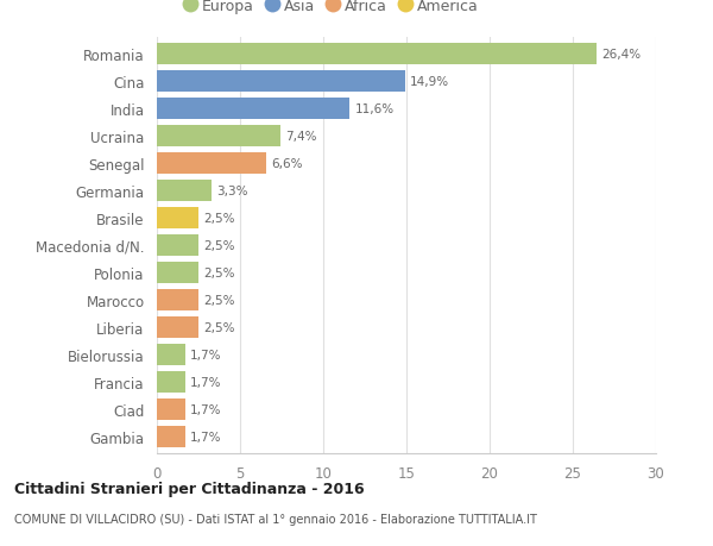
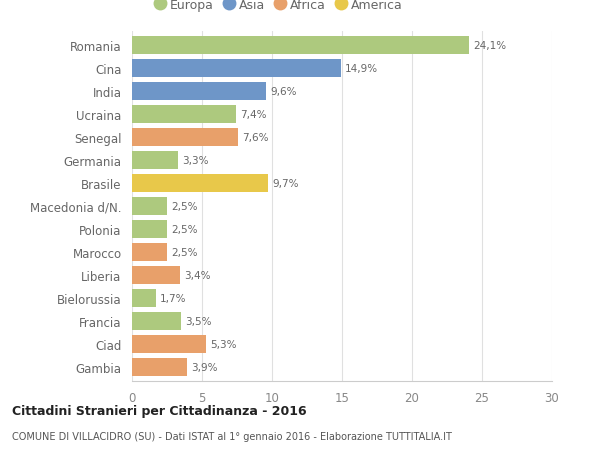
Romania: 26,4% -> 24,1%
India: 11,6% -> 9,6%
Senegal: 6,6% -> 7,6%
Brasile: 2,5% -> 9,7%
Liberia: 2,5% -> 3,4%
Francia: 1,7% -> 3,5%
Ciad: 1,7% -> 5,3%
Gambia: 1,7% -> 3,9%
